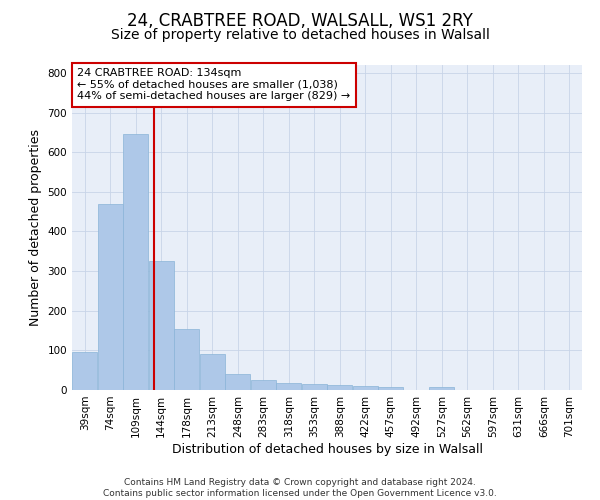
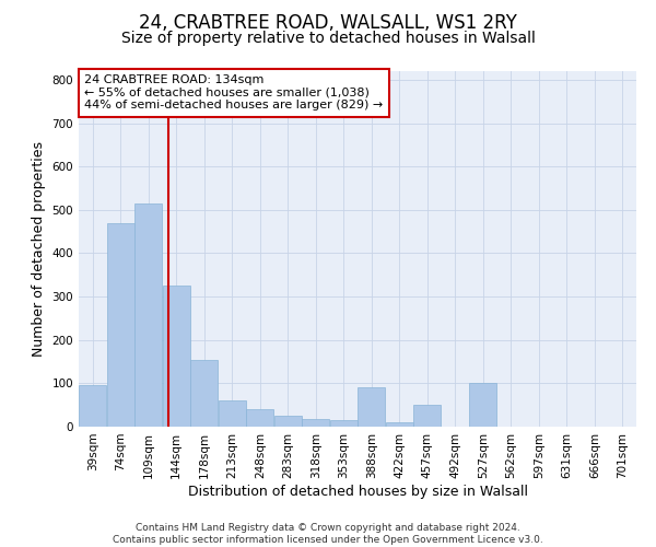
109sqm: 645 -> 515
213sqm: 90 -> 60
388sqm: 13 -> 90
457sqm: 8 -> 50
527sqm: 8 -> 100
